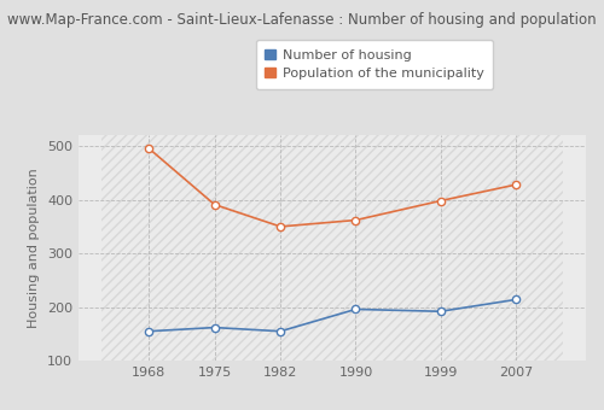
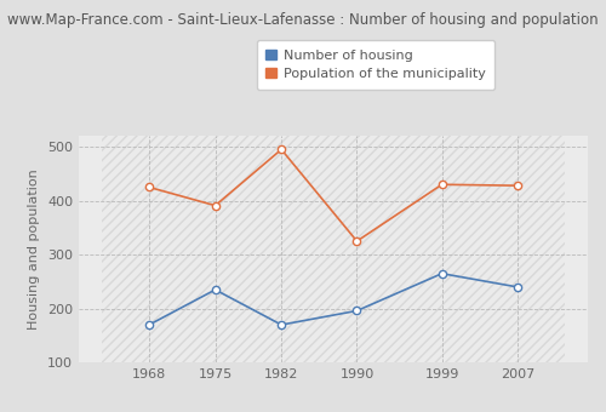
Number of housing/1968: 155 -> 170
Population of the municipality/1968: 496 -> 425
Number of housing/1975: 162 -> 235
Number of housing/1982: 155 -> 170
Population of the municipality/1982: 350 -> 495
Population of the municipality/1990: 362 -> 325
Number of housing/1999: 192 -> 265
Population of the municipality/1999: 398 -> 430
Number of housing/2007: 214 -> 240
